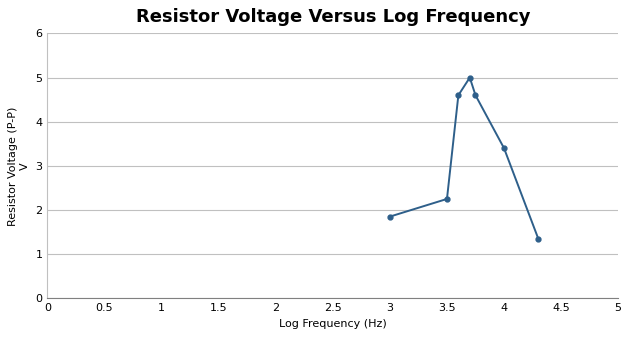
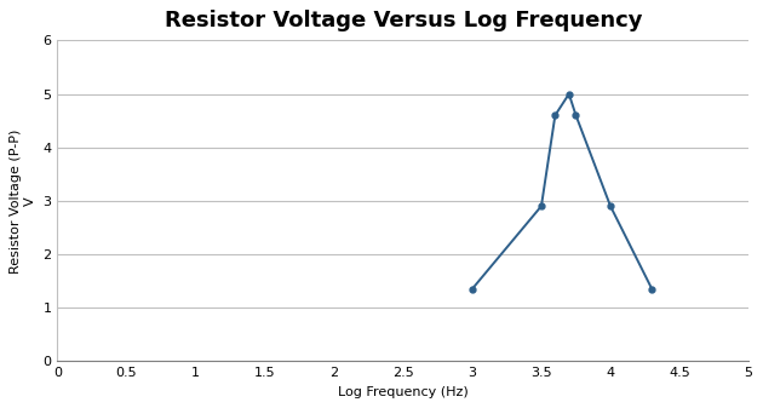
3: 1.85 -> 1.35
3.5: 2.25 -> 2.90
4: 3.40 -> 2.90
